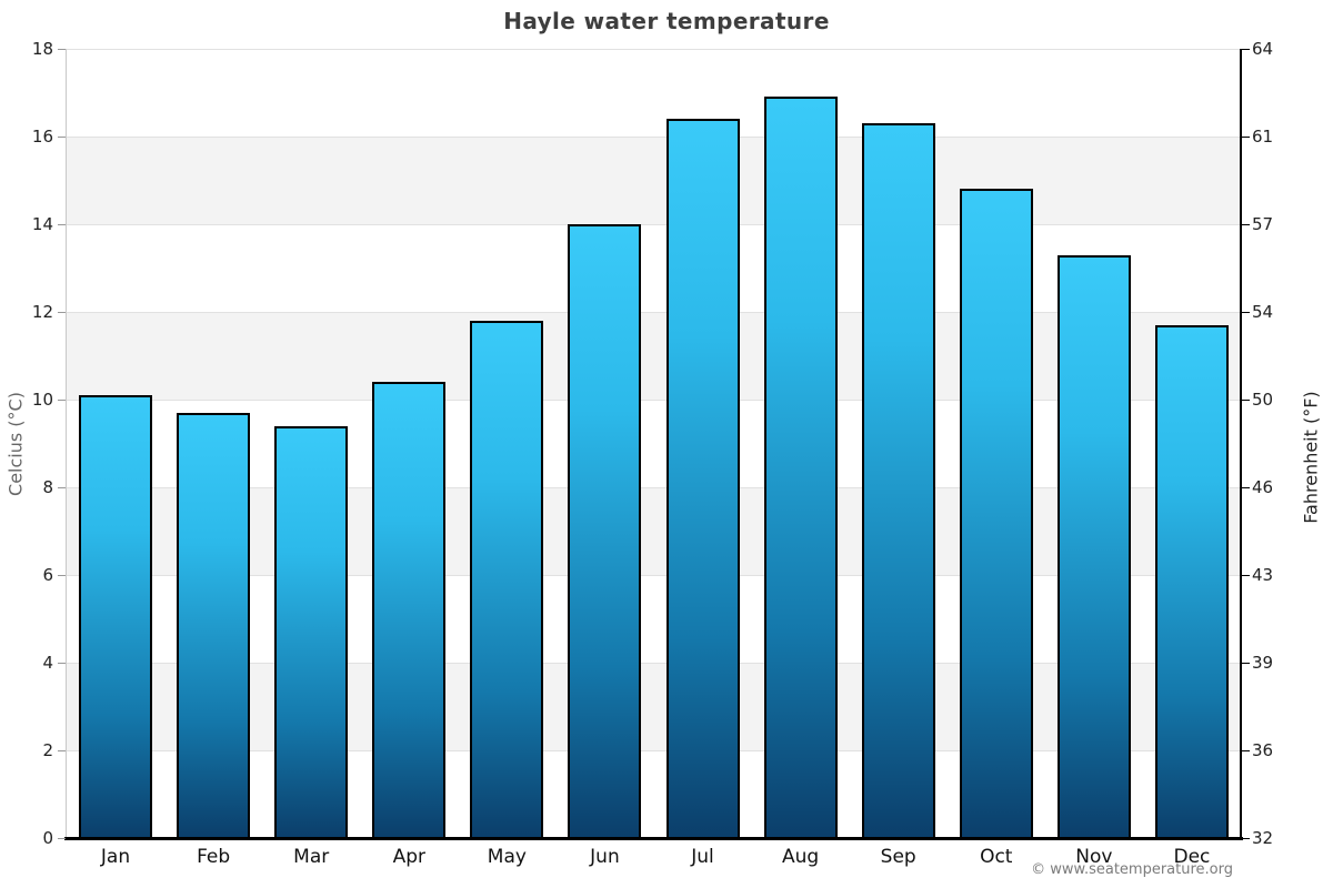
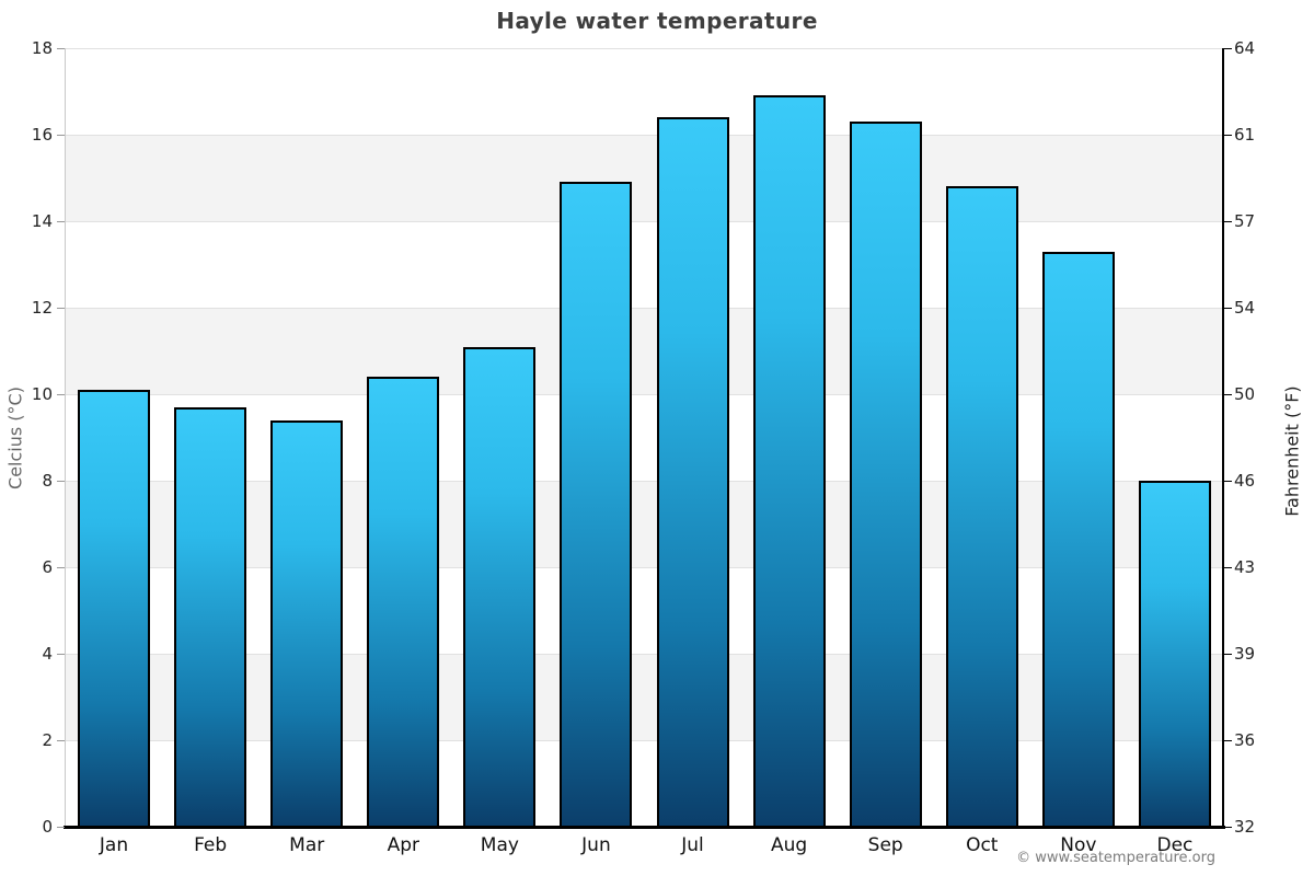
May: 11.8 -> 11.1
Jun: 14.0 -> 14.9
Dec: 11.7 -> 8.0
